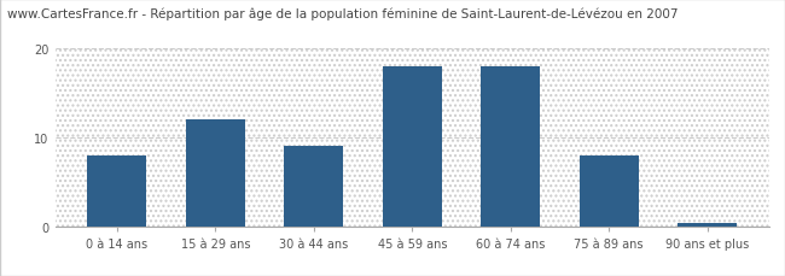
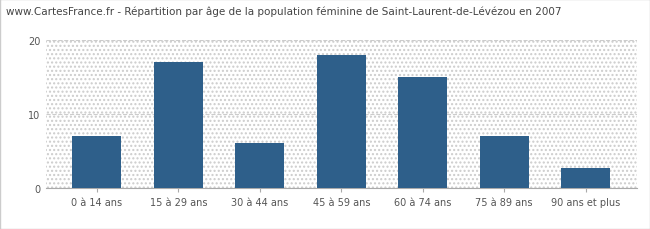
0 à 14 ans: 8.0 -> 7.0
15 à 29 ans: 12.0 -> 17.0
30 à 44 ans: 9.0 -> 6.0
60 à 74 ans: 18.0 -> 15.0
75 à 89 ans: 8.0 -> 7.0
90 ans et plus: 0.3 -> 2.6
